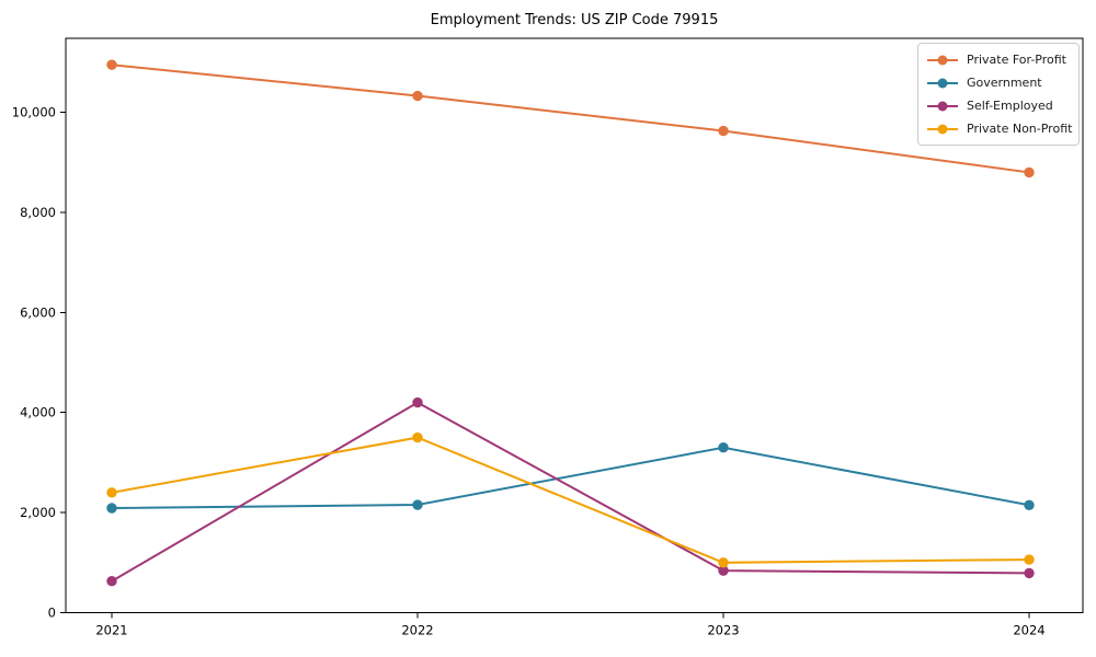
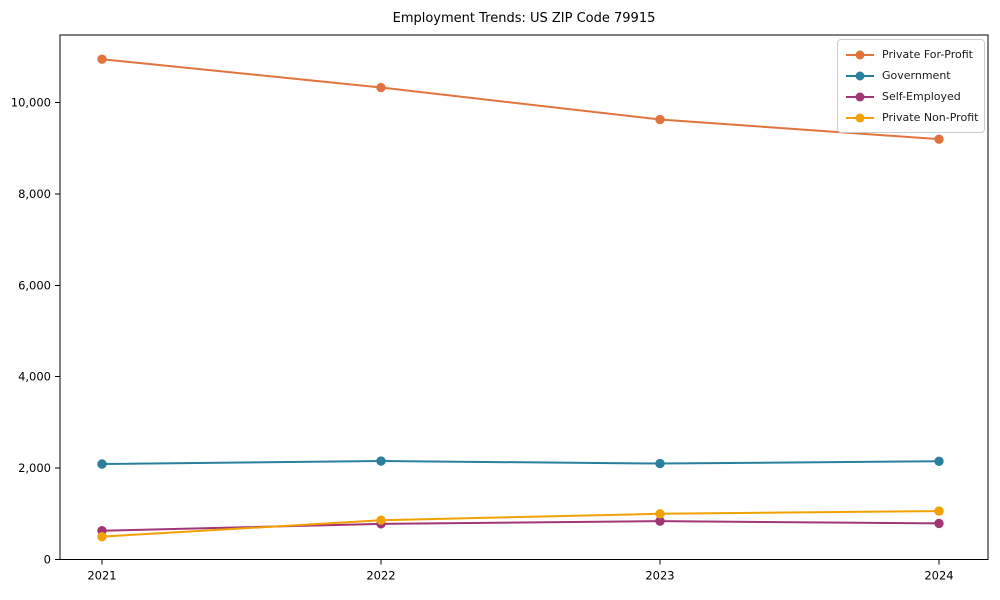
Private Non-Profit/2021: 2400 -> 500
Self-Employed/2022: 4200 -> 800
Private Non-Profit/2022: 3500 -> 900
Government/2023: 3300 -> 2100
Private For-Profit/2024: 8800 -> 9200
